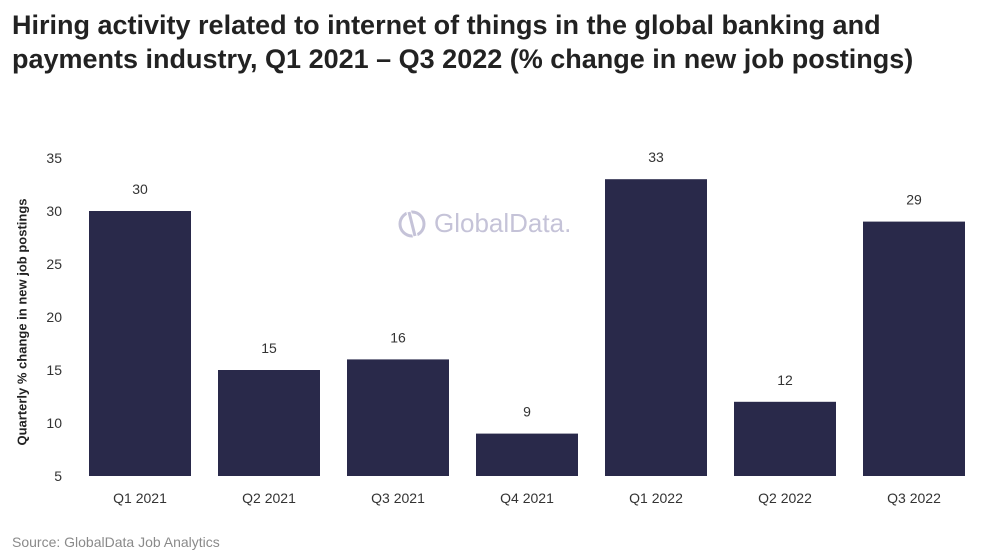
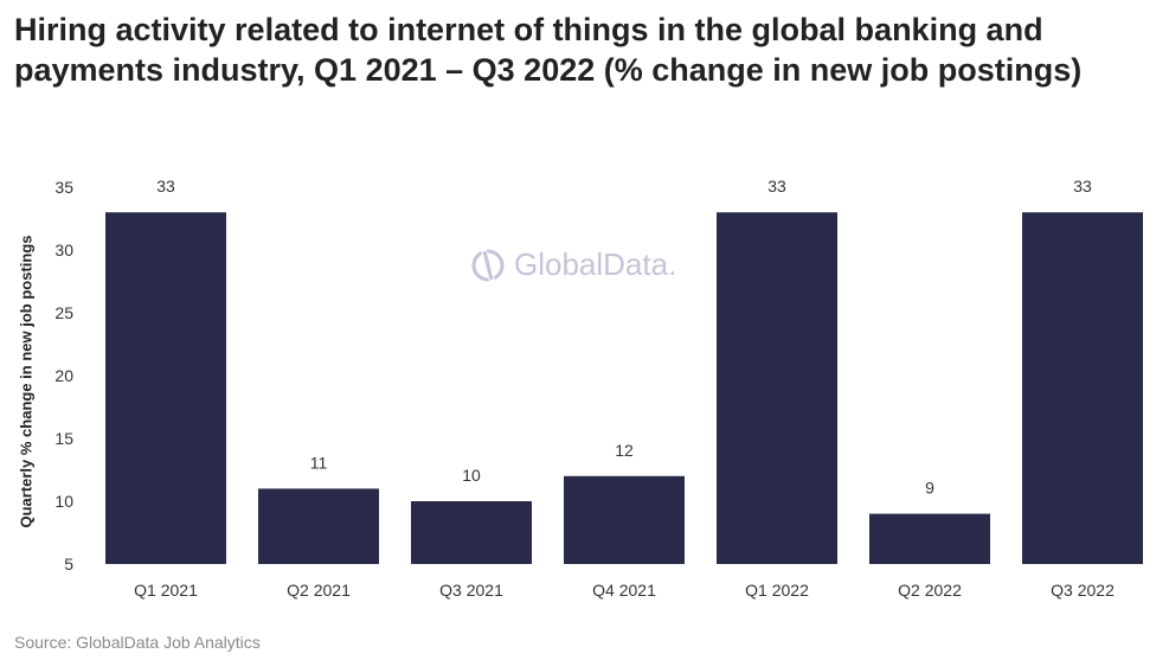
Q1 2021: 30 -> 33
Q2 2021: 15 -> 11
Q3 2021: 16 -> 10
Q4 2021: 9 -> 12
Q2 2022: 12 -> 9
Q3 2022: 29 -> 33
